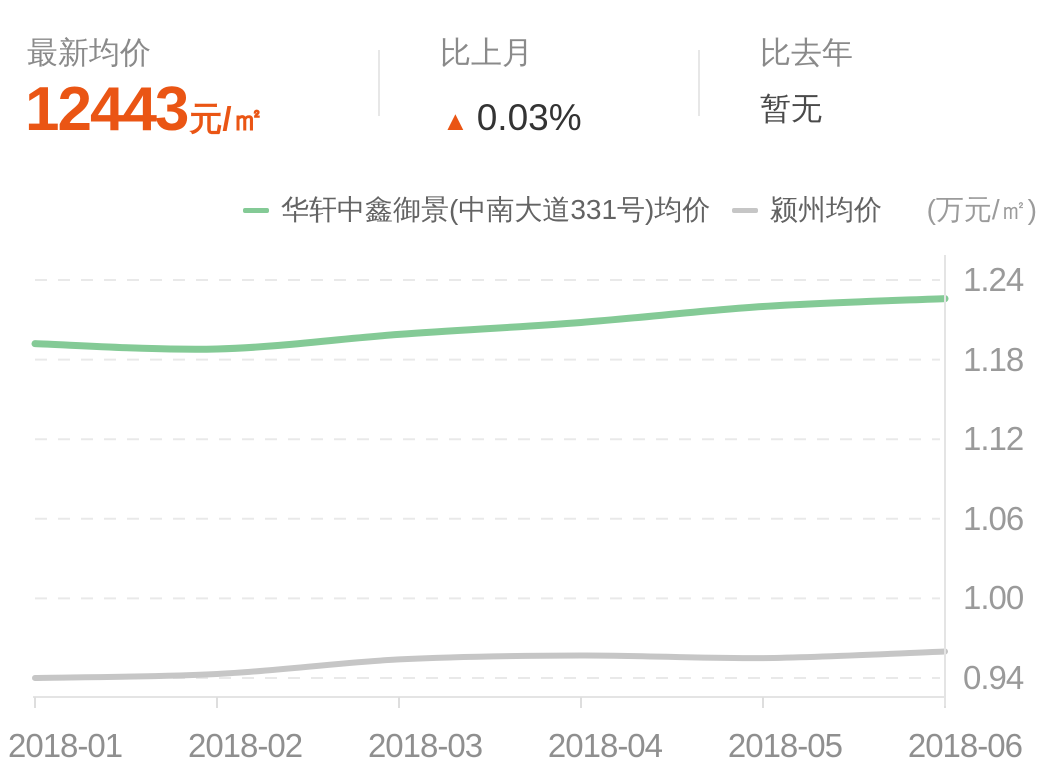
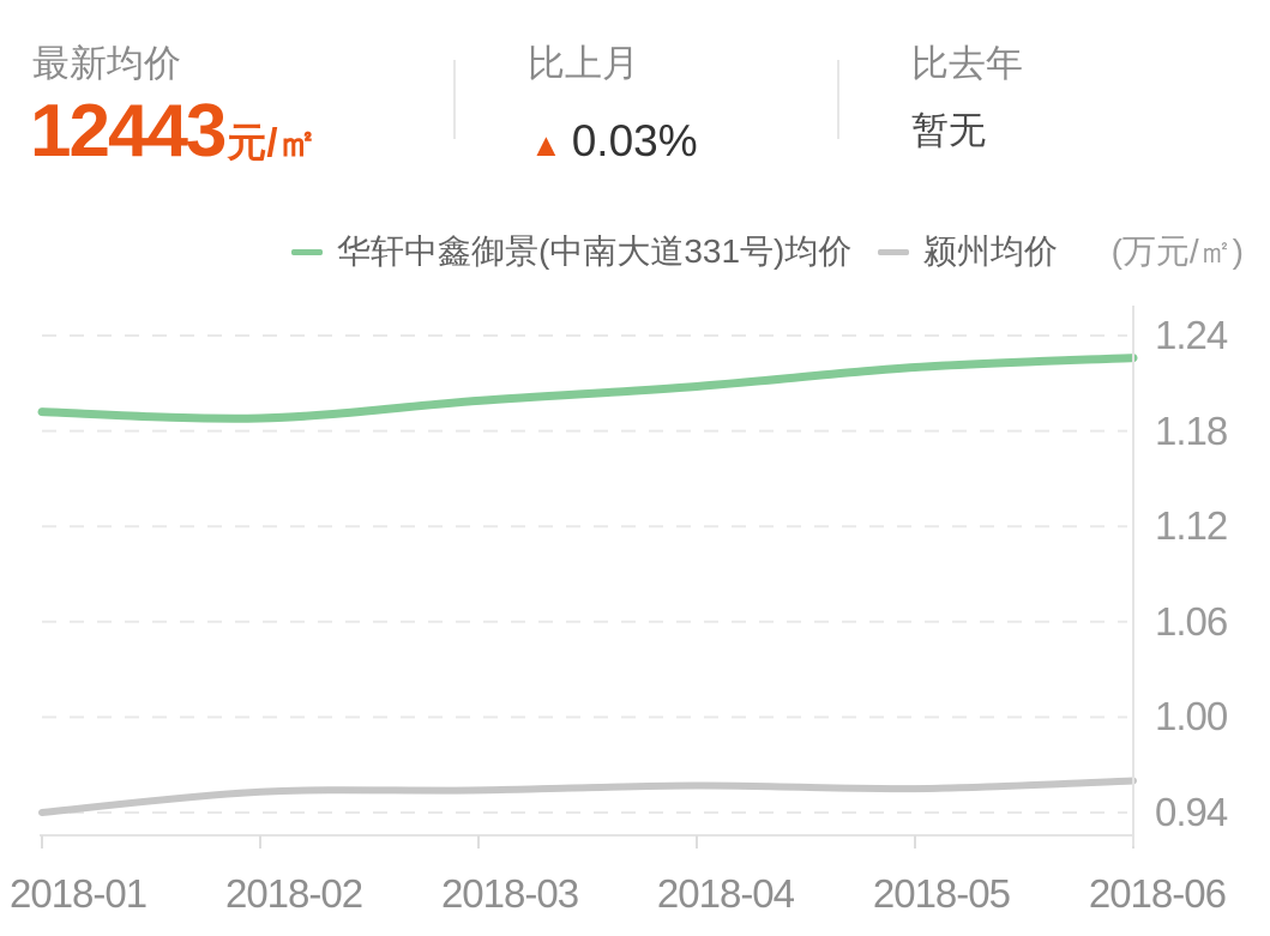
颍州均价/2018-02: 0.943 -> 0.953
